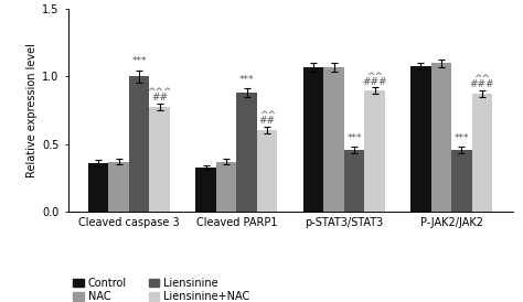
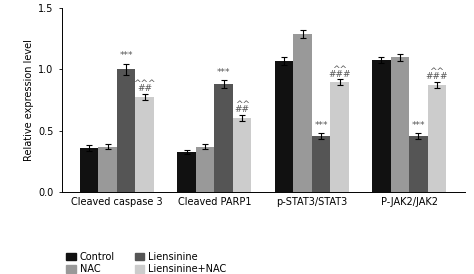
NAC/p-STAT3/STAT3: 1.07 -> 1.29
